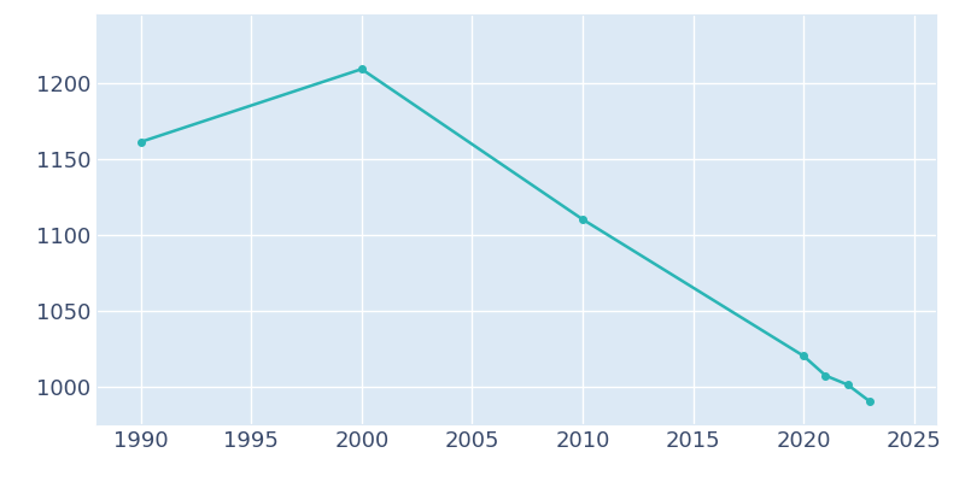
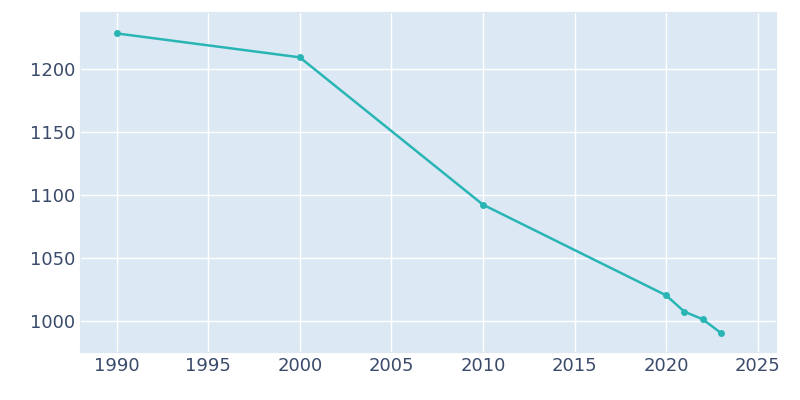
1990: 1161 -> 1228
2010: 1110 -> 1092
